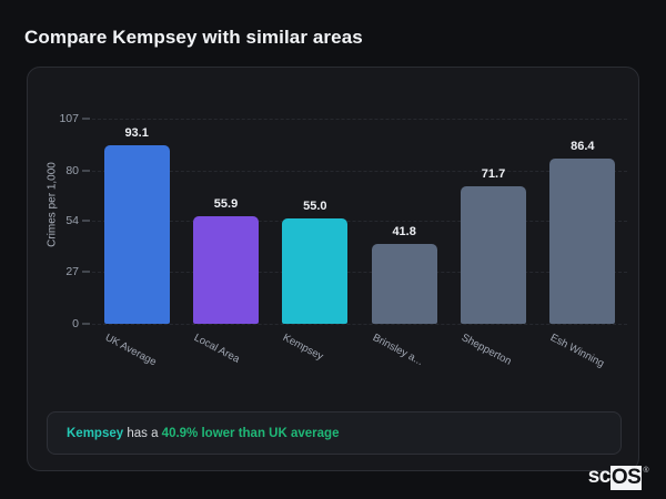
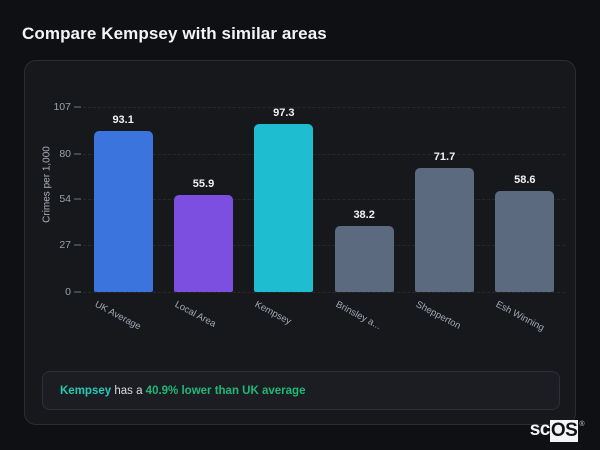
Kempsey: 55.0 -> 97.3
Brinsley a...: 41.8 -> 38.2
Esh Winning: 86.4 -> 58.6
